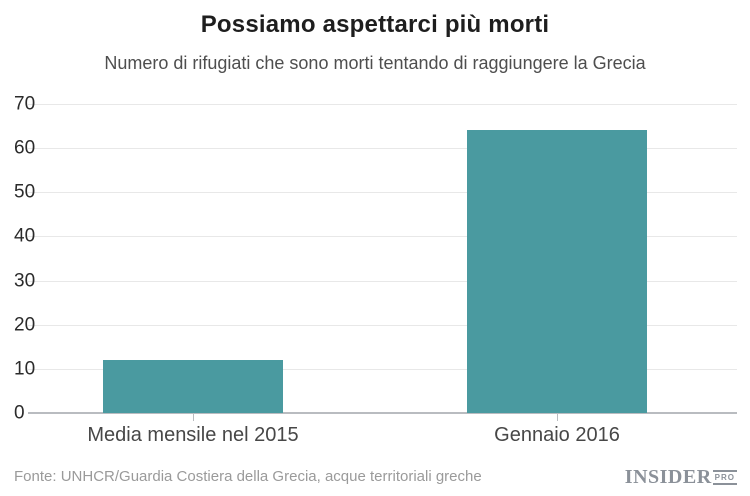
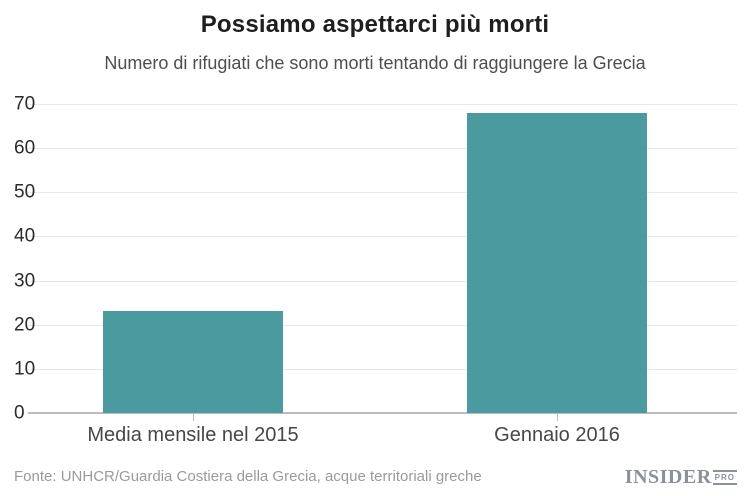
Media mensile nel 2015: 12 -> 23
Gennaio 2016: 64 -> 68
